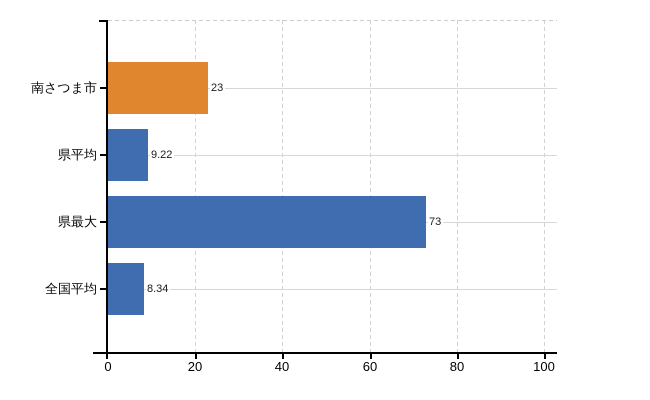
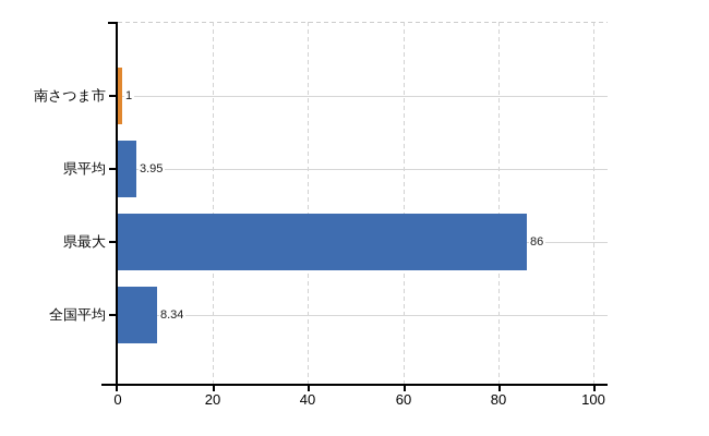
南さつま市: 23 -> 1
県平均: 9.22 -> 3.95
県最大: 73 -> 86
